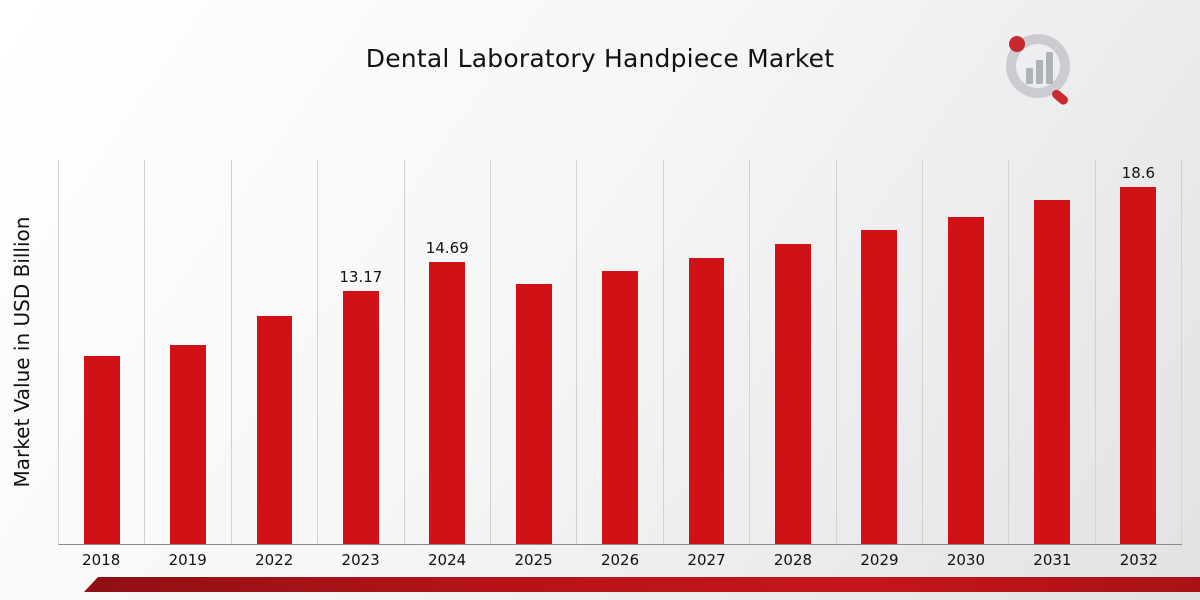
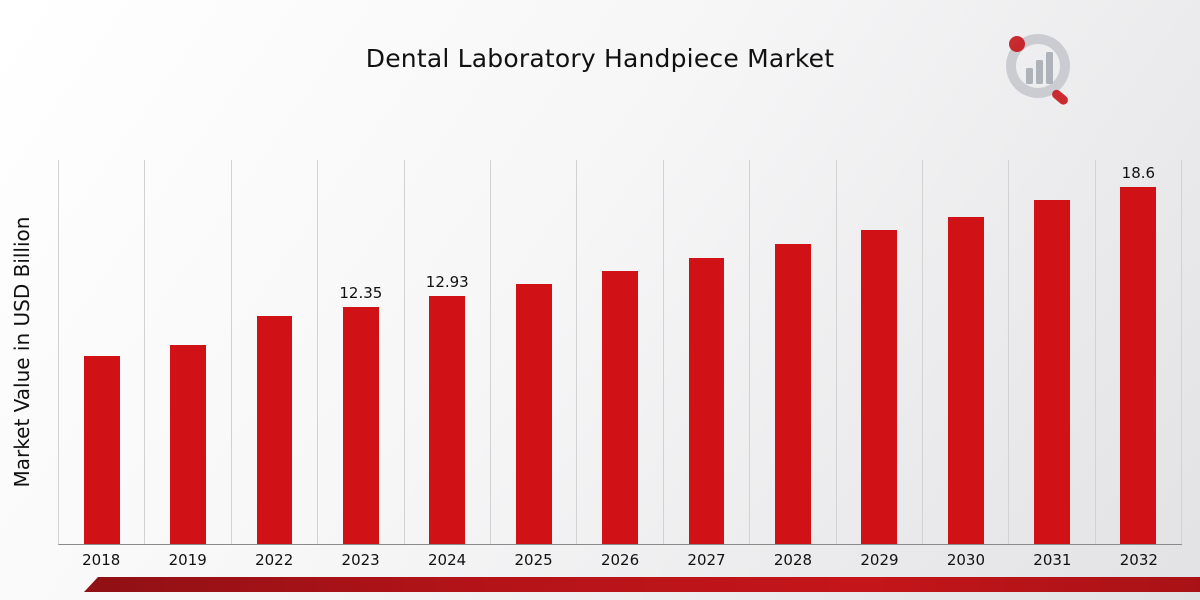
2023: 13.17 -> 12.35
2024: 14.69 -> 12.93
